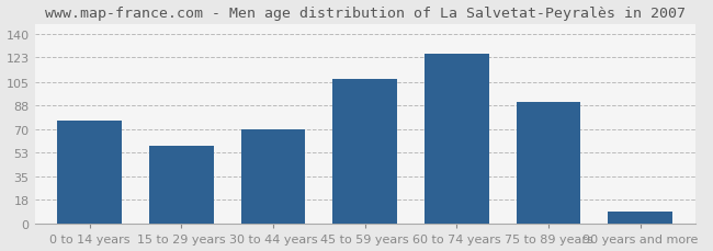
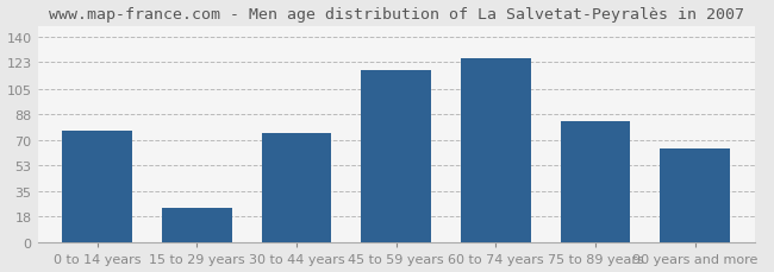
15 to 29 years: 58 -> 24
30 to 44 years: 70 -> 75
45 to 59 years: 107 -> 118
75 to 89 years: 90 -> 83
90 years and more: 9 -> 64
